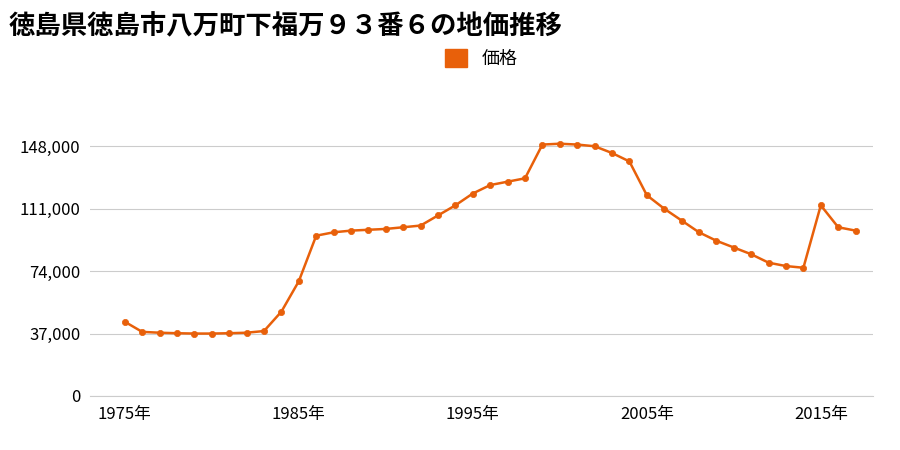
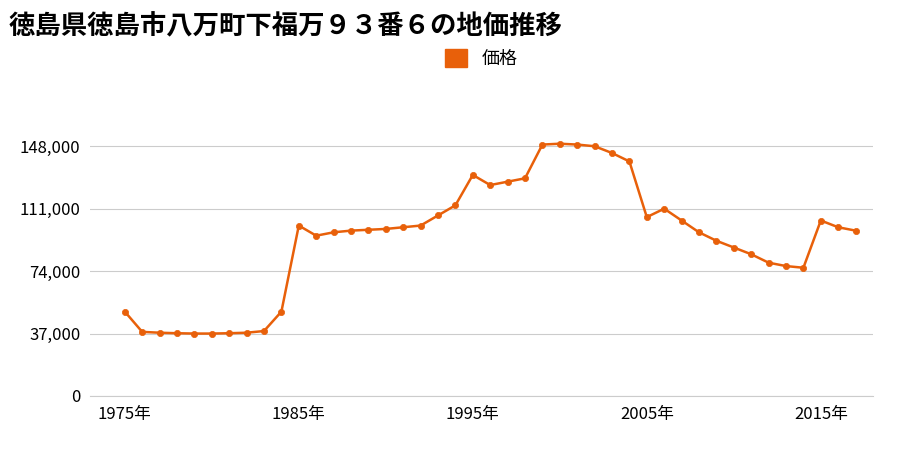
1975年: 44,000 -> 50,000
1985年: 68,000 -> 101,000
1995年: 120,000 -> 131,000
2005年: 119,000 -> 106,000
2015年: 113,000 -> 104,000
